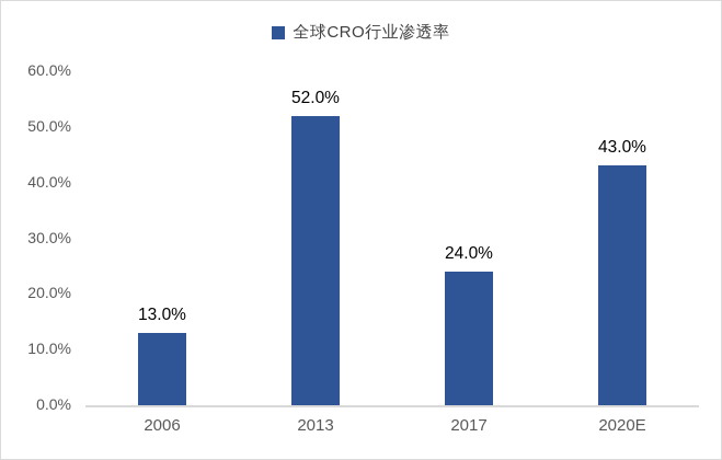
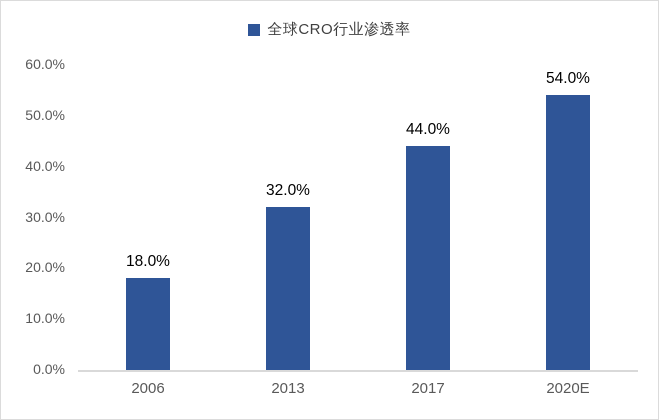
2006: 13.0% -> 18.0%
2013: 52.0% -> 32.0%
2017: 24.0% -> 44.0%
2020E: 43.0% -> 54.0%
